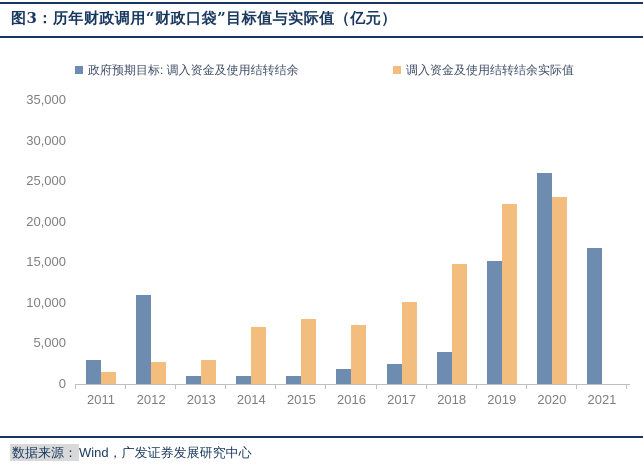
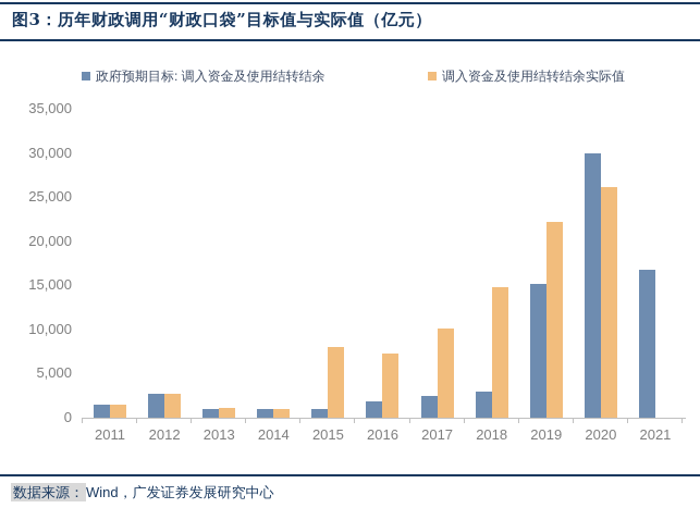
政府预期目标: 调入资金及使用结转结余/2011: 3000 -> 2000
政府预期目标: 调入资金及使用结转结余/2012: 11000 -> 3000
调入资金及使用结转结余实际值/2013: 3000 -> 1000
调入资金及使用结转结余实际值/2014: 7000 -> 1000
政府预期目标: 调入资金及使用结转结余/2018: 4000 -> 3000
政府预期目标: 调入资金及使用结转结余/2020: 26000 -> 30000
调入资金及使用结转结余实际值/2020: 23000 -> 26000
